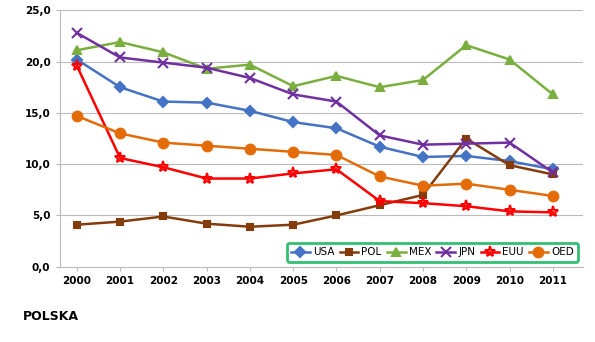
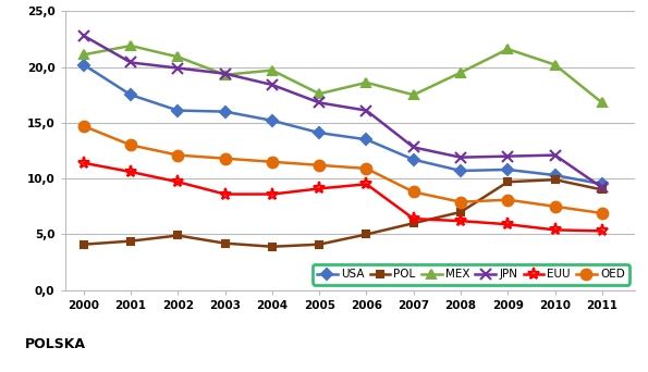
EUU/2000: 19,6 -> 11,4
MEX/2008: 18,2 -> 19,5
POL/2009: 12,5 -> 9,7
